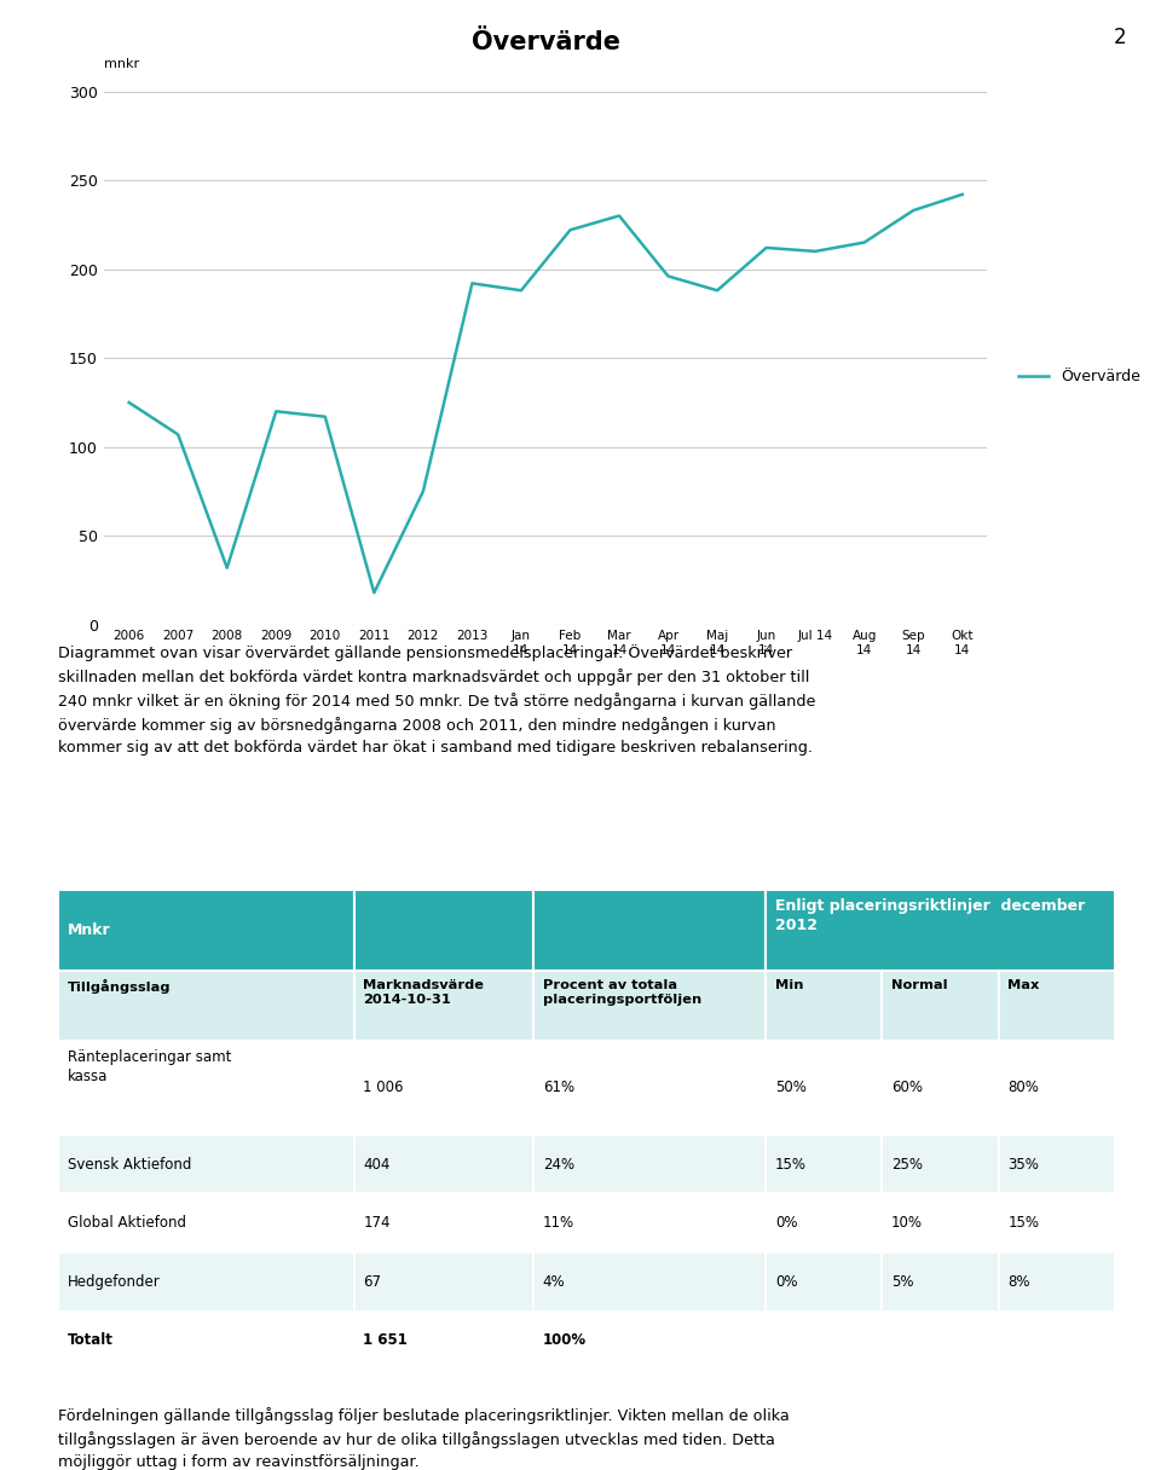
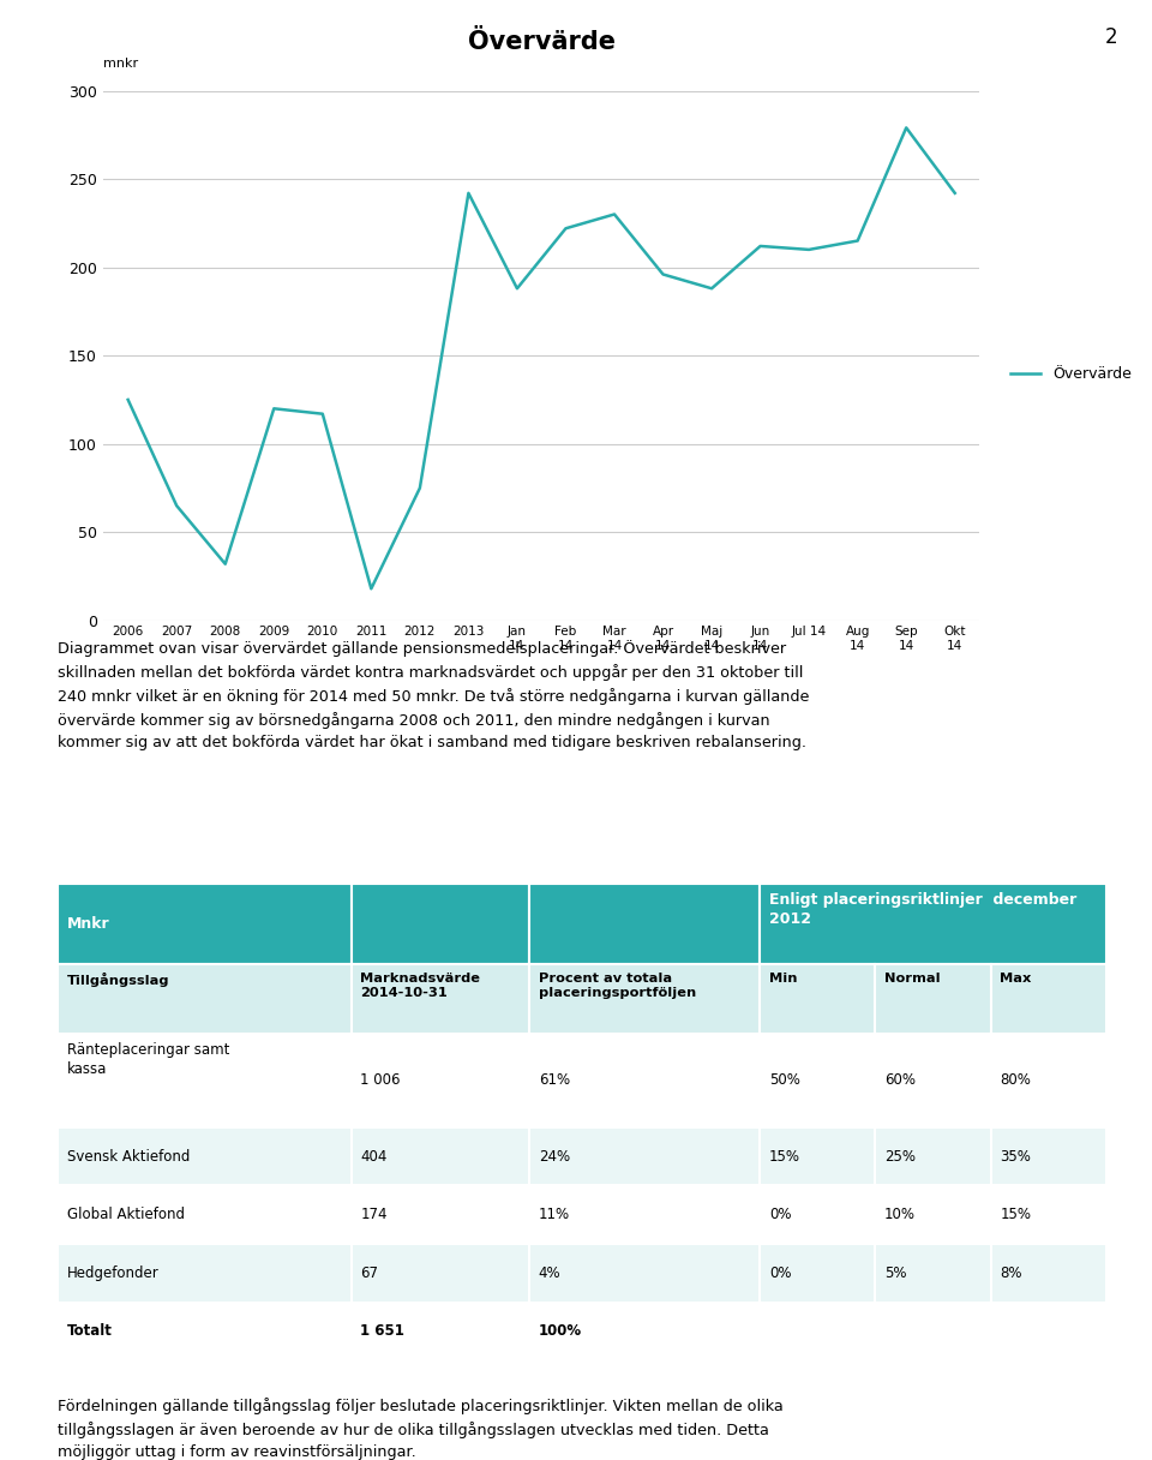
2007: 107 -> 65
2013: 192 -> 242
Sep 14: 233 -> 279
